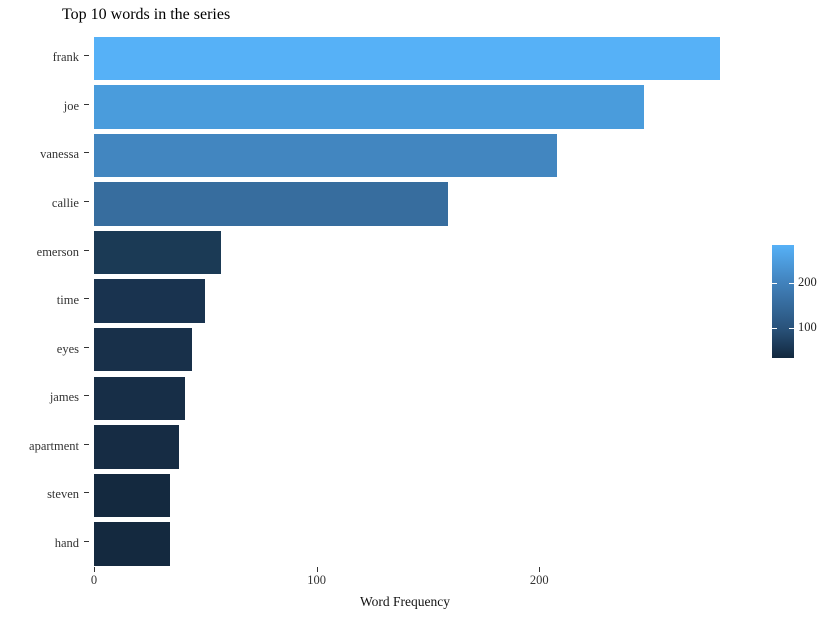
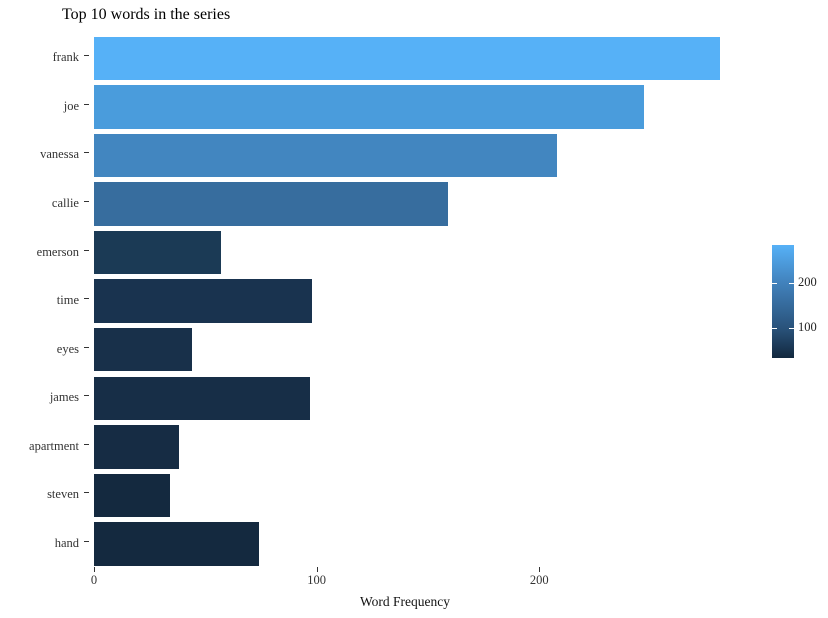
time: 50 -> 98
james: 41 -> 97
hand: 34 -> 74
